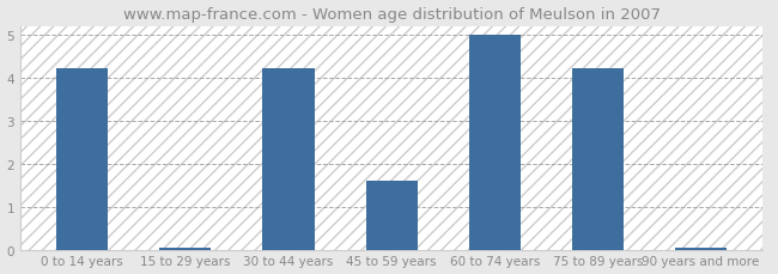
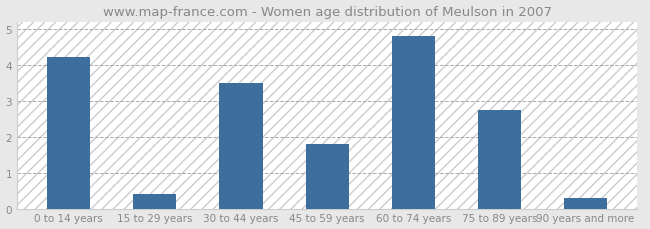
15 to 29 years: 0.05 -> 0.40
30 to 44 years: 4.20 -> 3.50
45 to 59 years: 1.60 -> 1.80
60 to 74 years: 5.00 -> 4.80
75 to 89 years: 4.20 -> 2.75
90 years and more: 0.05 -> 0.30
